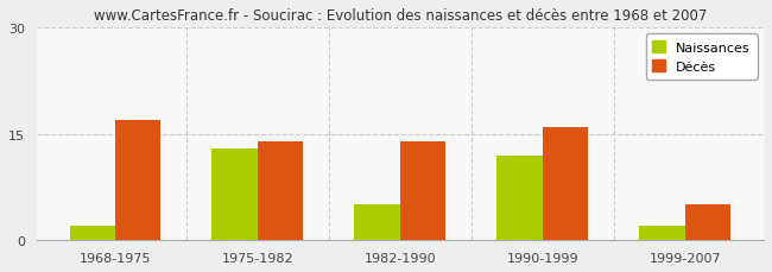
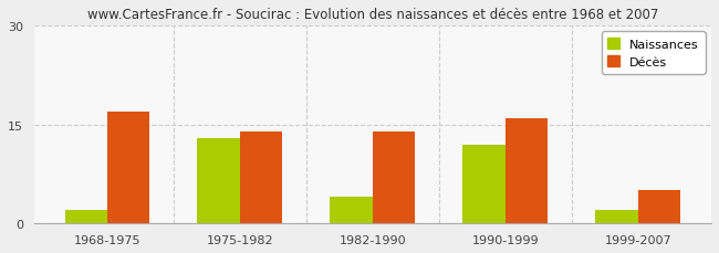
Naissances/1982-1990: 5 -> 4
